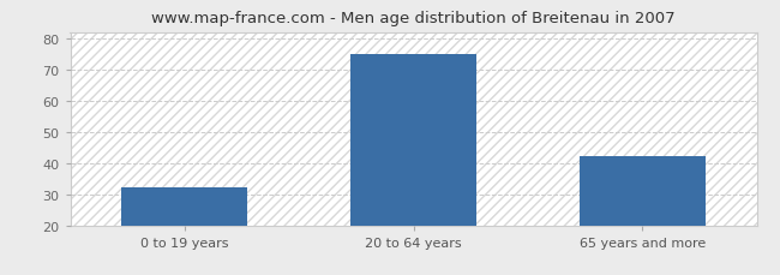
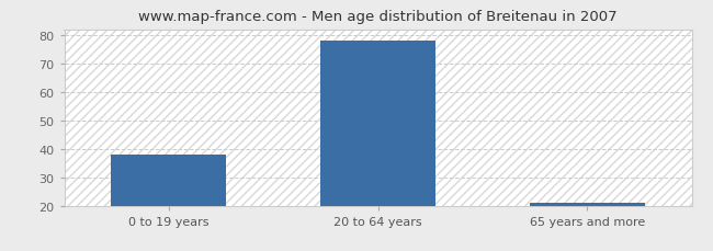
0 to 19 years: 32 -> 38
20 to 64 years: 75 -> 78
65 years and more: 42 -> 21
